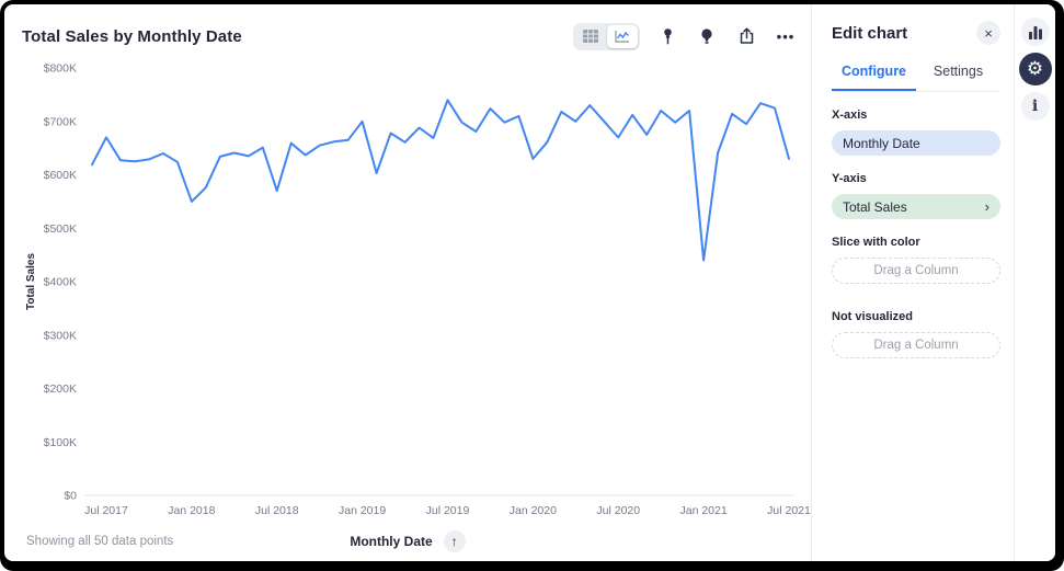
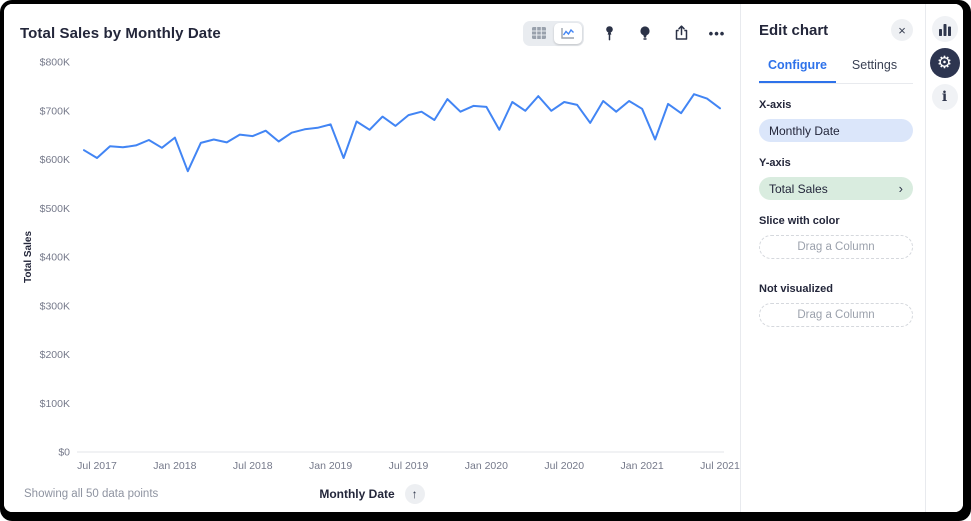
Jul 2017: $670K -> $600K
Jan 2018: $550K -> $640K
Jul 2018: $570K -> $650K
Jan 2019: $700K -> $670K
Jul 2019: $740K -> $690K
Jan 2020: $630K -> $710K
Jul 2020: $670K -> $720K
Jan 2021: $440K -> $700K
Jul 2021: $630K -> $700K
